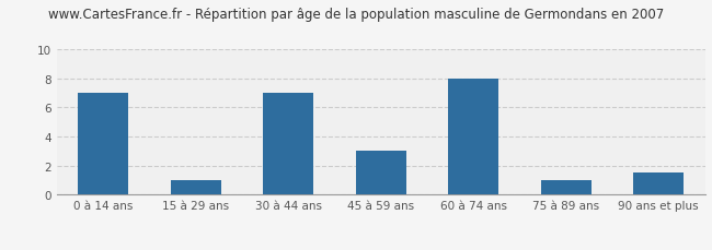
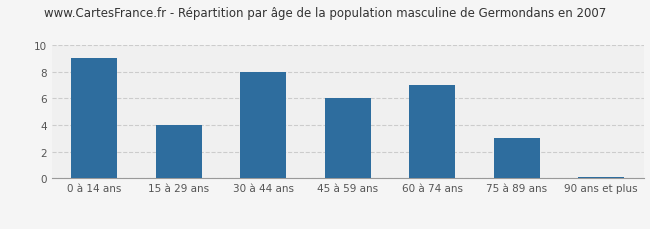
0 à 14 ans: 7.0 -> 9.0
15 à 29 ans: 1.0 -> 4.0
30 à 44 ans: 7.0 -> 8.0
45 à 59 ans: 3.0 -> 6.0
60 à 74 ans: 8.0 -> 7.0
75 à 89 ans: 1.0 -> 3.0
90 ans et plus: 1.5 -> 0.1
